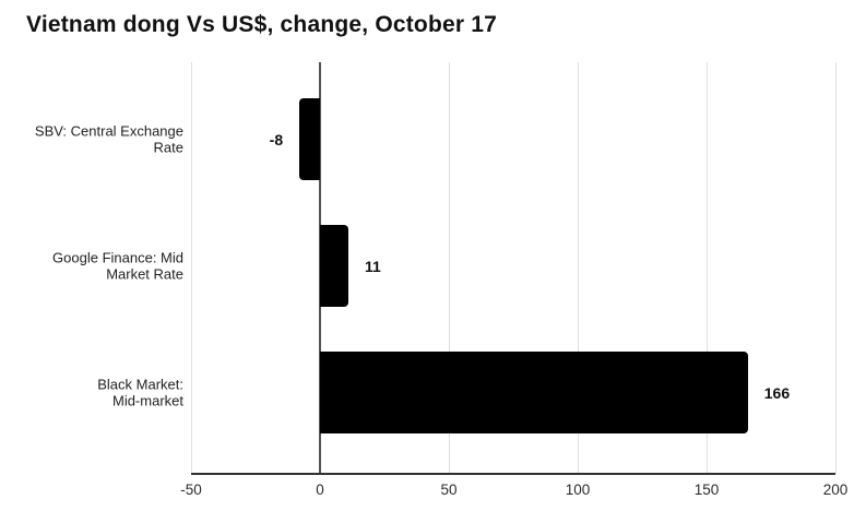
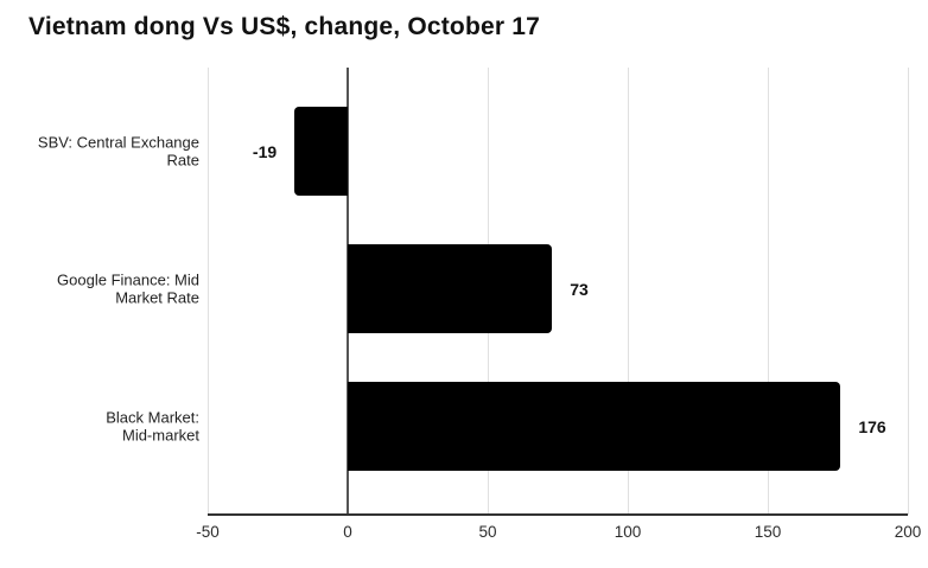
SBV: Central Exchange Rate: -8 -> -19
Google Finance: Mid Market Rate: 11 -> 73
Black Market: Mid-market: 166 -> 176
